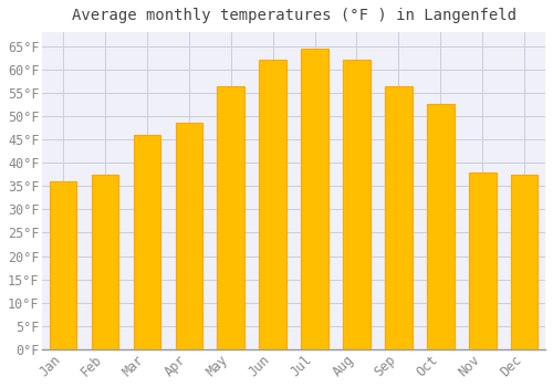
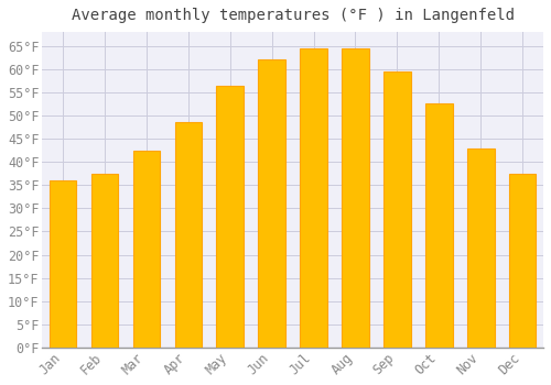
Mar: 46.0°F -> 42.5°F
Aug: 62.0°F -> 64.5°F
Sep: 56.5°F -> 59.5°F
Nov: 38.0°F -> 43.0°F
